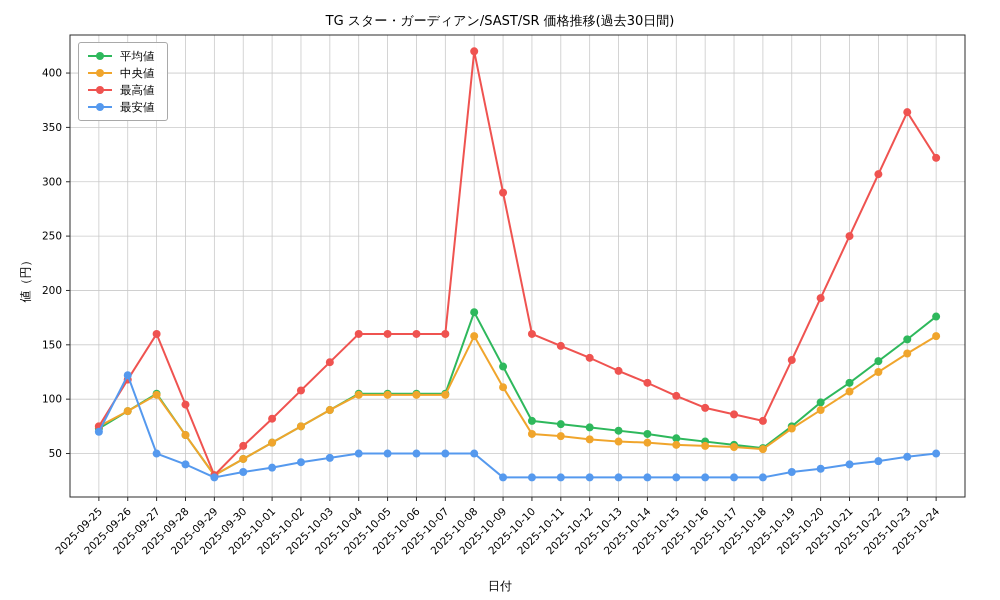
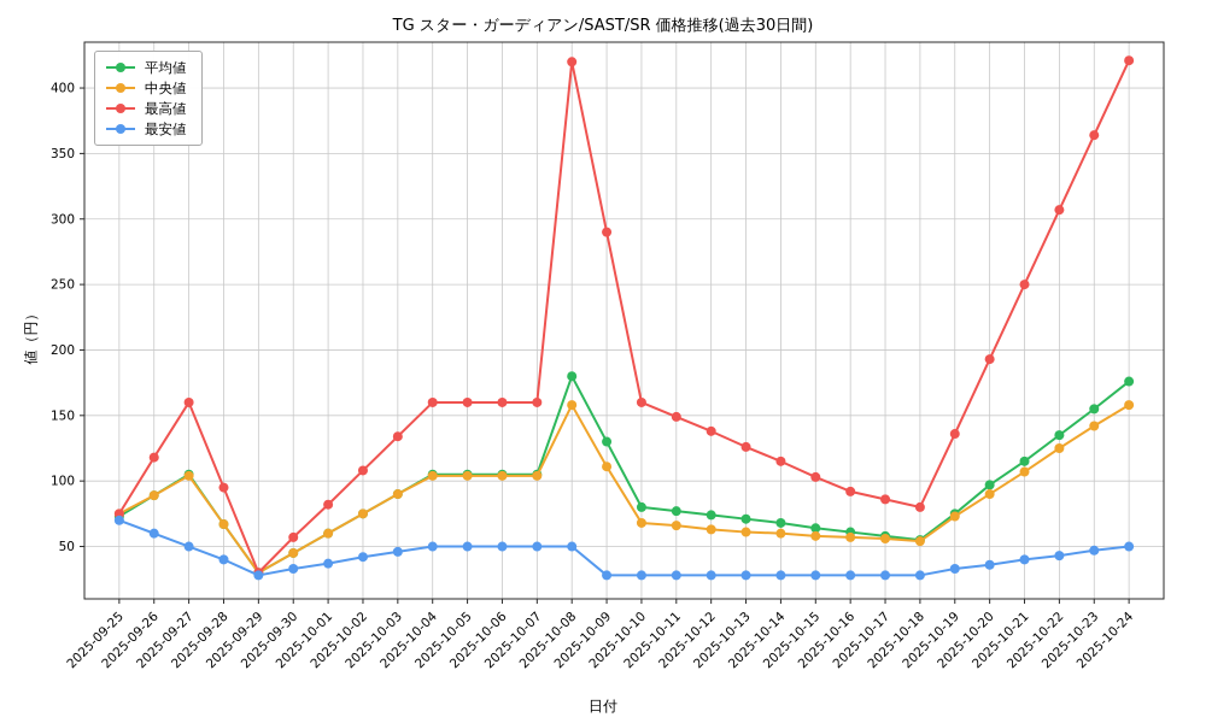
最安値/2025-09-26: 122 -> 60
最高値/2025-10-24: 322 -> 421
